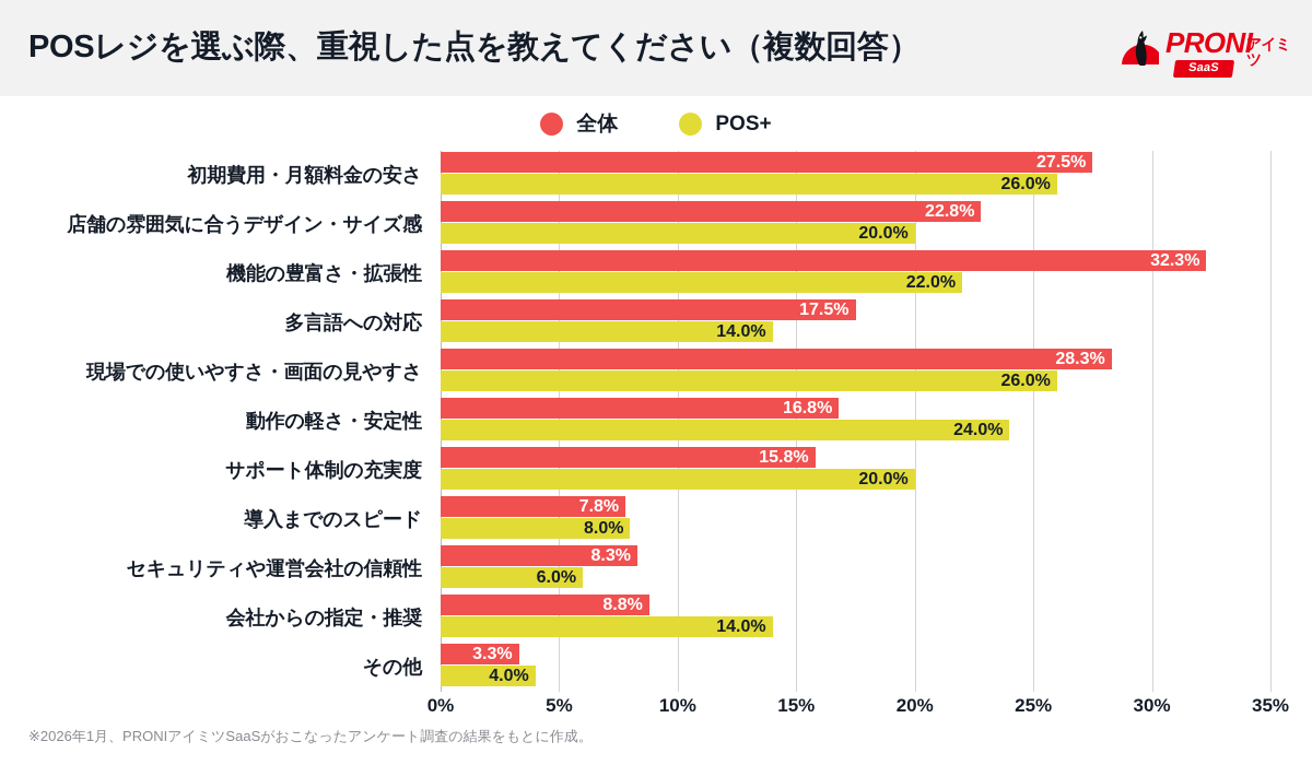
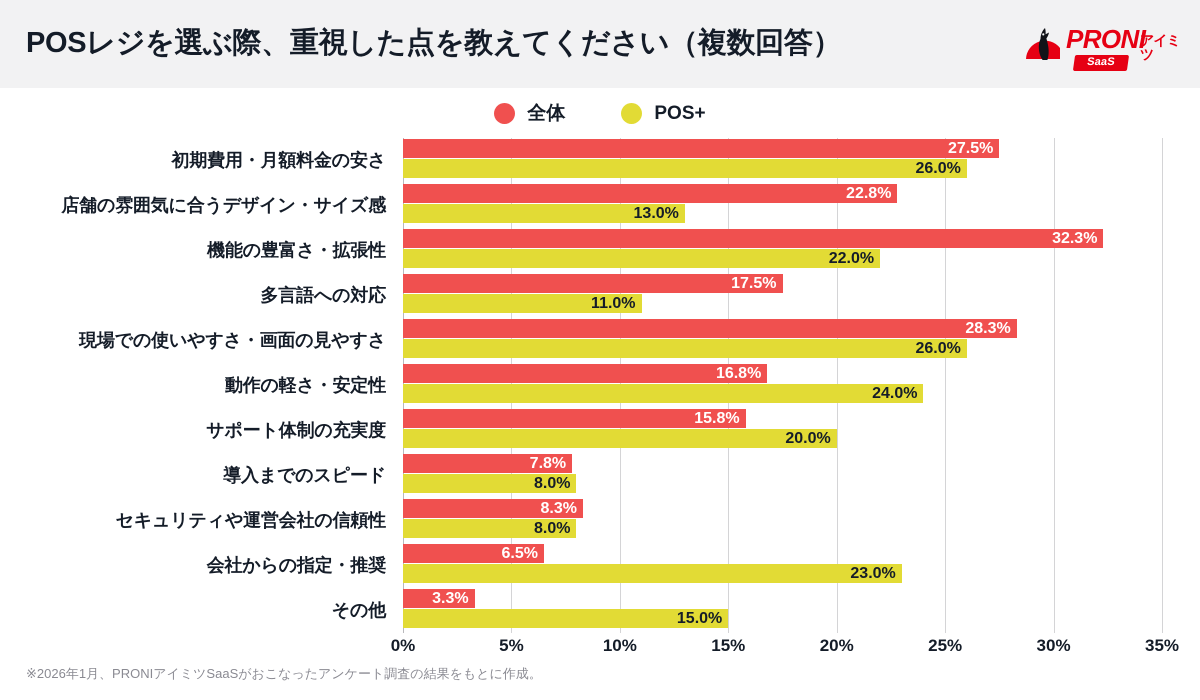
POS+/店舗の雰囲気に合うデザイン・サイズ感: 20.0% -> 13.0%
POS+/多言語への対応: 14.0% -> 11.0%
POS+/セキュリティや運営会社の信頼性: 6.0% -> 8.0%
全体/会社からの指定・推奨: 8.8% -> 6.5%
POS+/会社からの指定・推奨: 14.0% -> 23.0%
POS+/その他: 4.0% -> 15.0%
